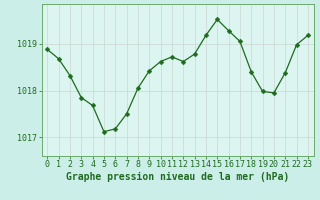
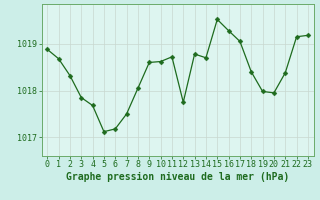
9: 1018.42 -> 1018.60
12: 1018.62 -> 1017.75
14: 1019.18 -> 1018.70
22: 1018.98 -> 1019.15
